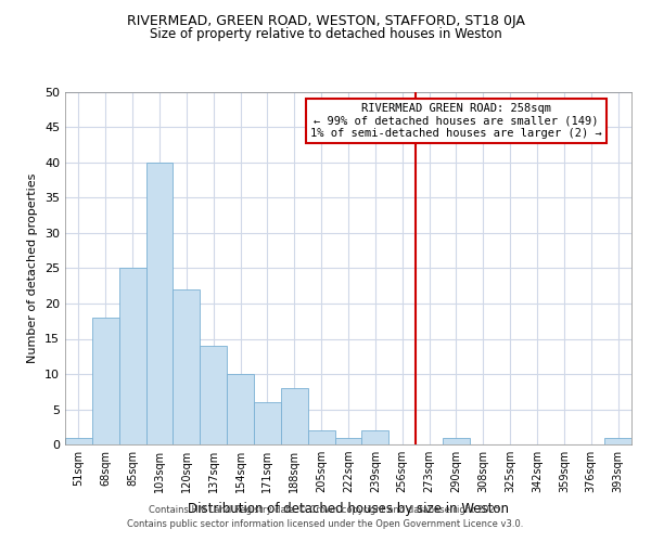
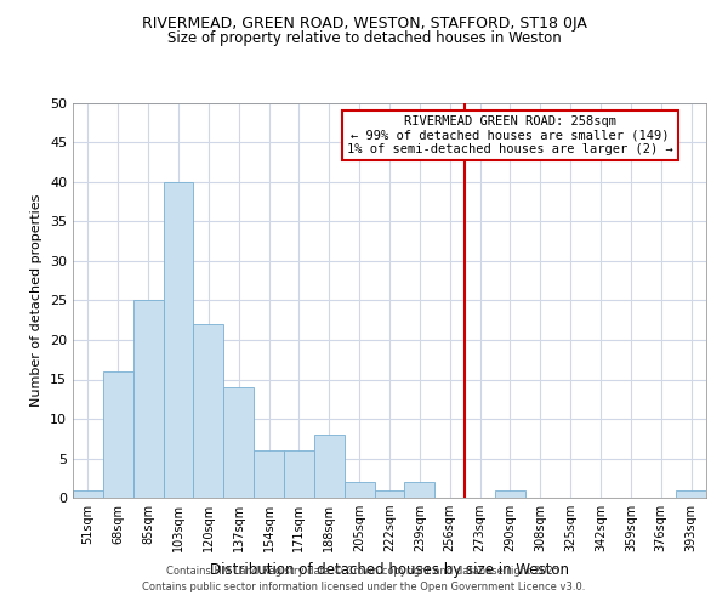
68sqm: 18 -> 16
154sqm: 10 -> 6
